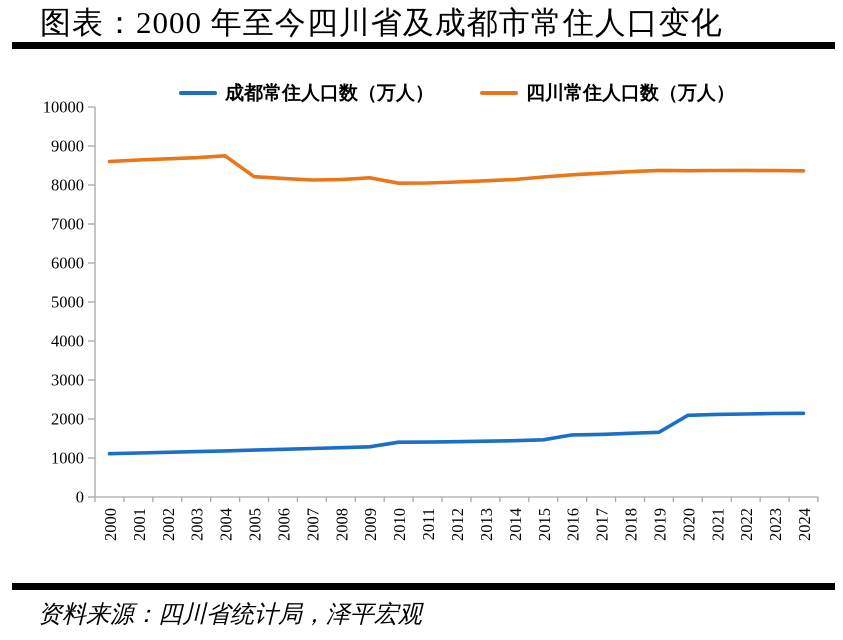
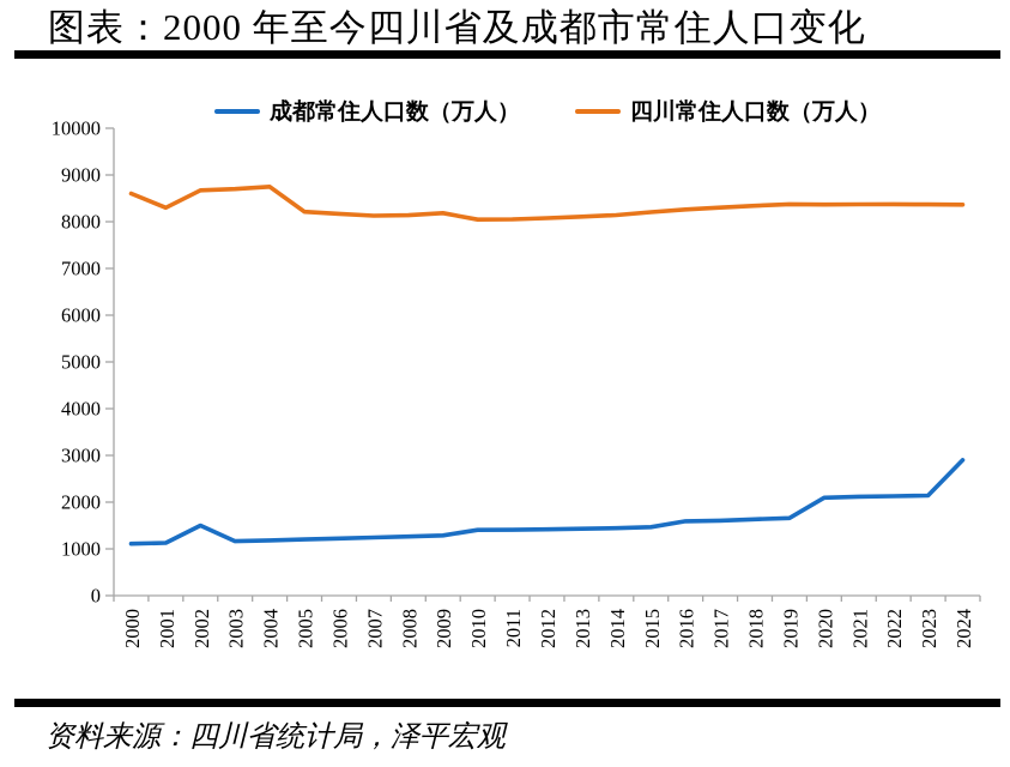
四川常住人口数（万人）/2001: 8600 -> 8300
成都常住人口数（万人）/2002: 1100 -> 1500
成都常住人口数（万人）/2024: 2100 -> 2900
